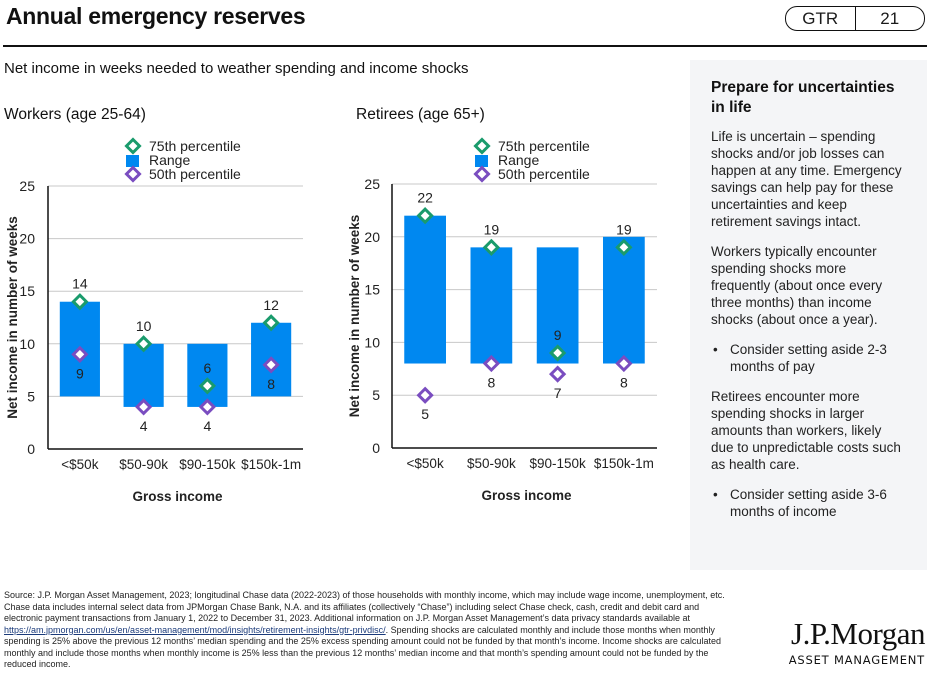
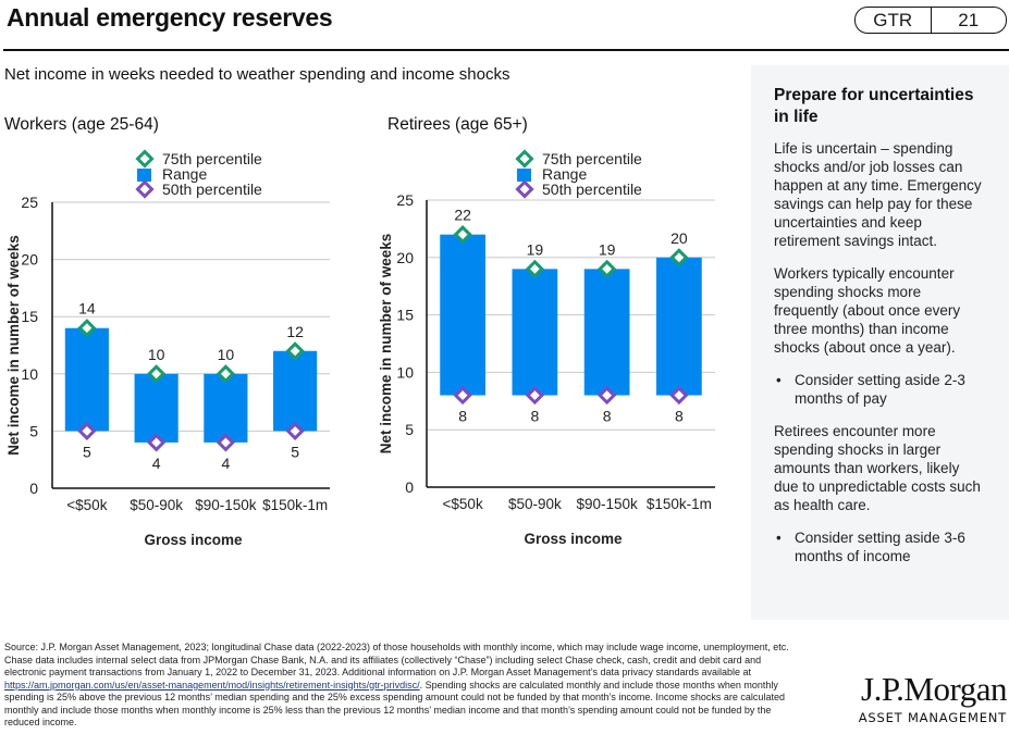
Workers (age 25-64)/50th percentile/<$50k: 9 -> 5
Workers (age 25-64)/75th percentile/$90-150k: 6 -> 10
Workers (age 25-64)/50th percentile/$150k-1m: 8 -> 5
Retirees (age 65+)/50th percentile/<$50k: 5 -> 8
Retirees (age 65+)/75th percentile/$90-150k: 9 -> 19
Retirees (age 65+)/50th percentile/$90-150k: 7 -> 8
Retirees (age 65+)/75th percentile/$150k-1m: 19 -> 20
